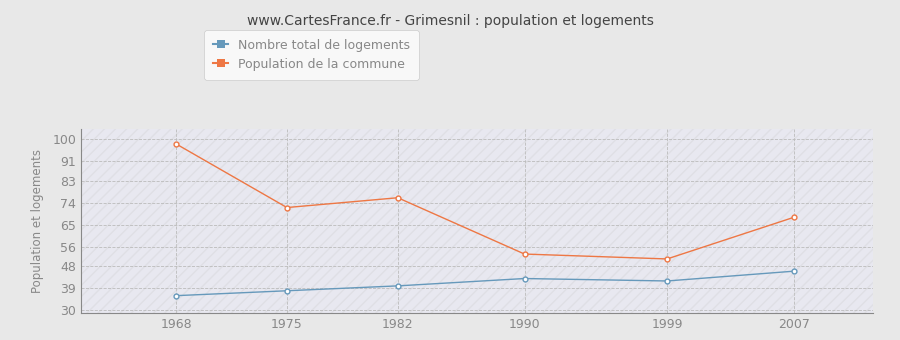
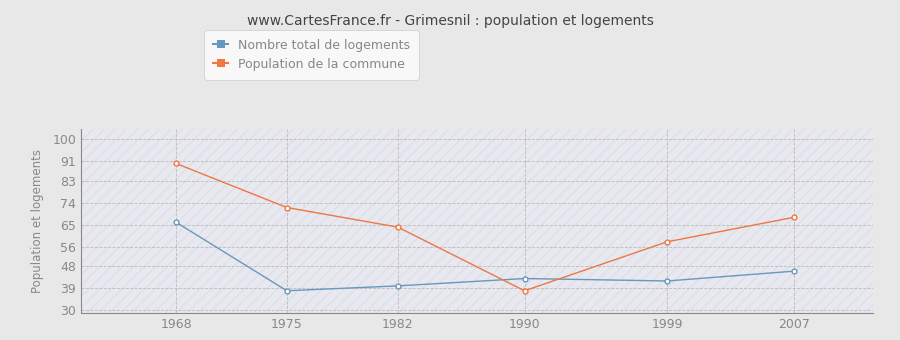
Nombre total de logements/1968: 36 -> 66
Population de la commune/1968: 98 -> 90
Population de la commune/1982: 76 -> 64
Population de la commune/1990: 53 -> 38
Population de la commune/1999: 51 -> 58
